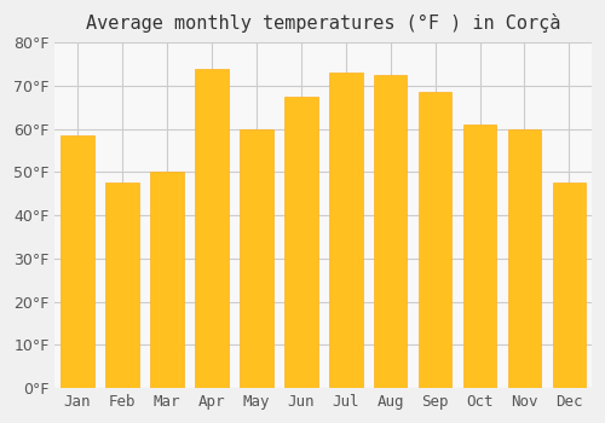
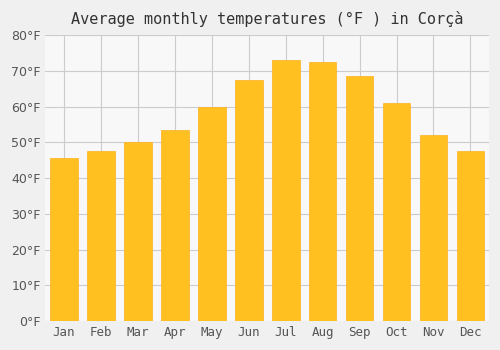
Jan: 58.5°F -> 45.5°F
Apr: 74.0°F -> 53.5°F
Nov: 60.0°F -> 52.0°F
